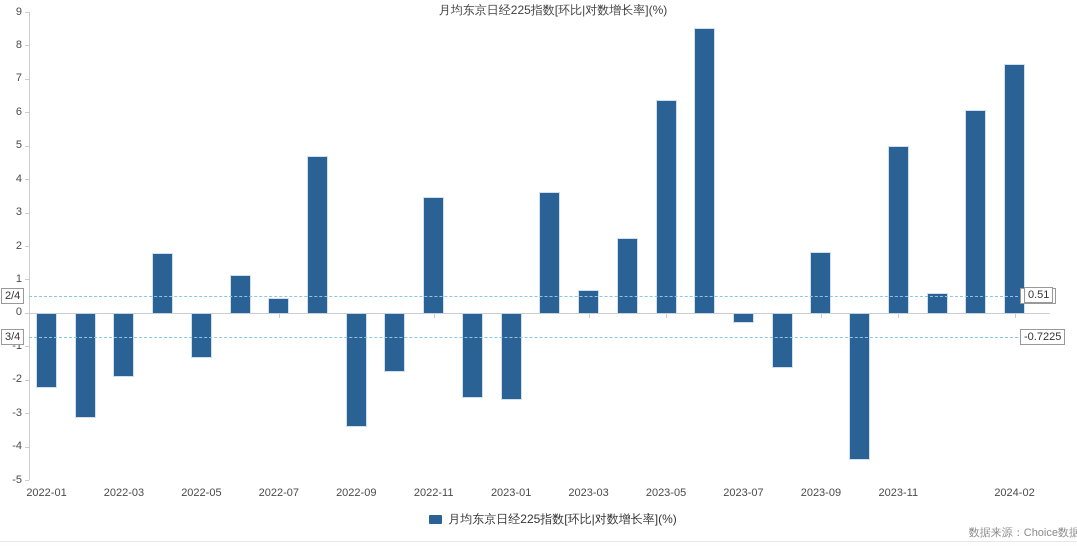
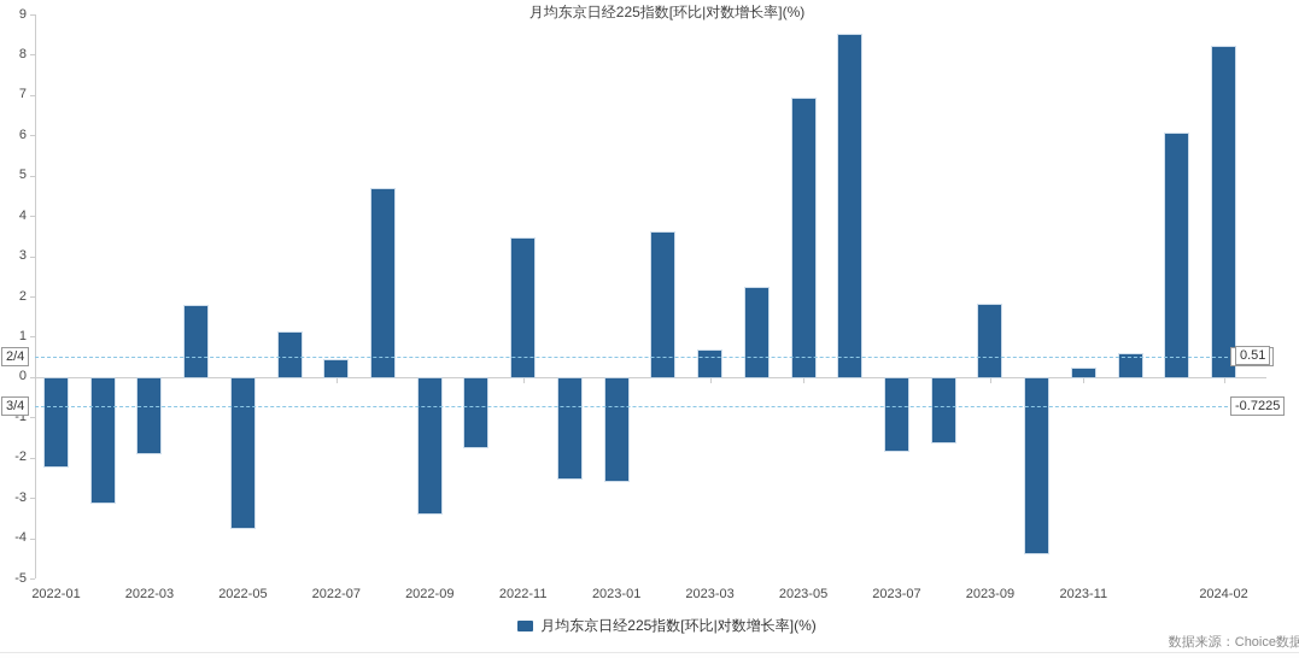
2022-05: -1.3 -> -3.7
2023-05: 6.3 -> 6.9
2023-07: -0.2 -> -1.8
2023-11: 5.0 -> 0.2
2024-02: 7.4 -> 8.2
